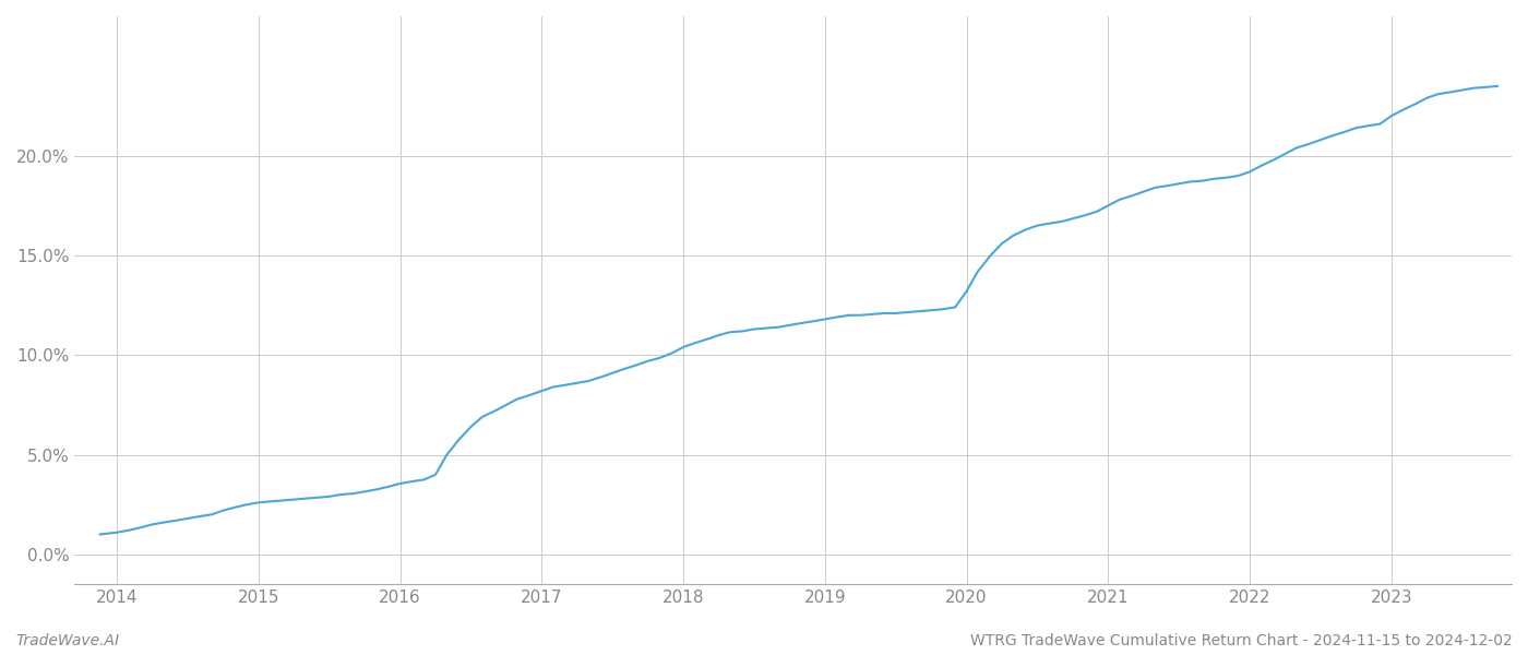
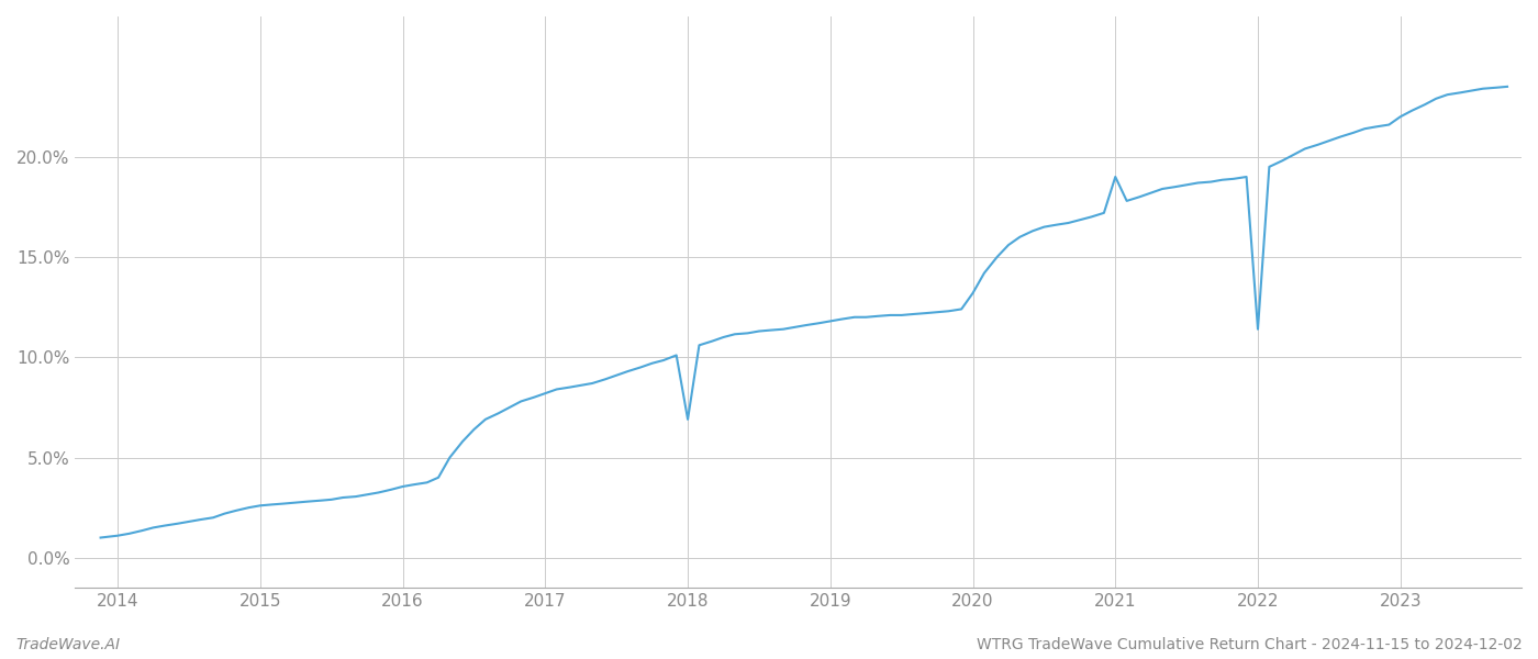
2018: 10.4% -> 6.9%
2021: 17.5% -> 19.0%
2022: 19.2% -> 11.4%
